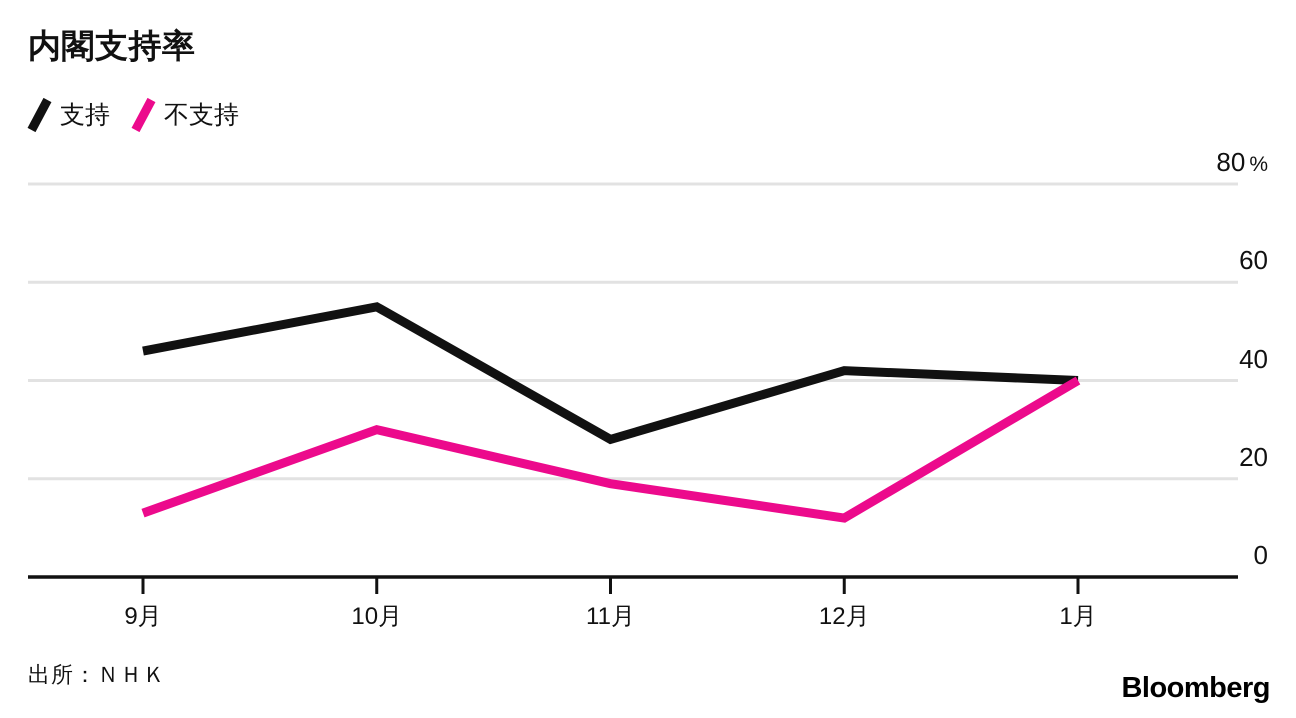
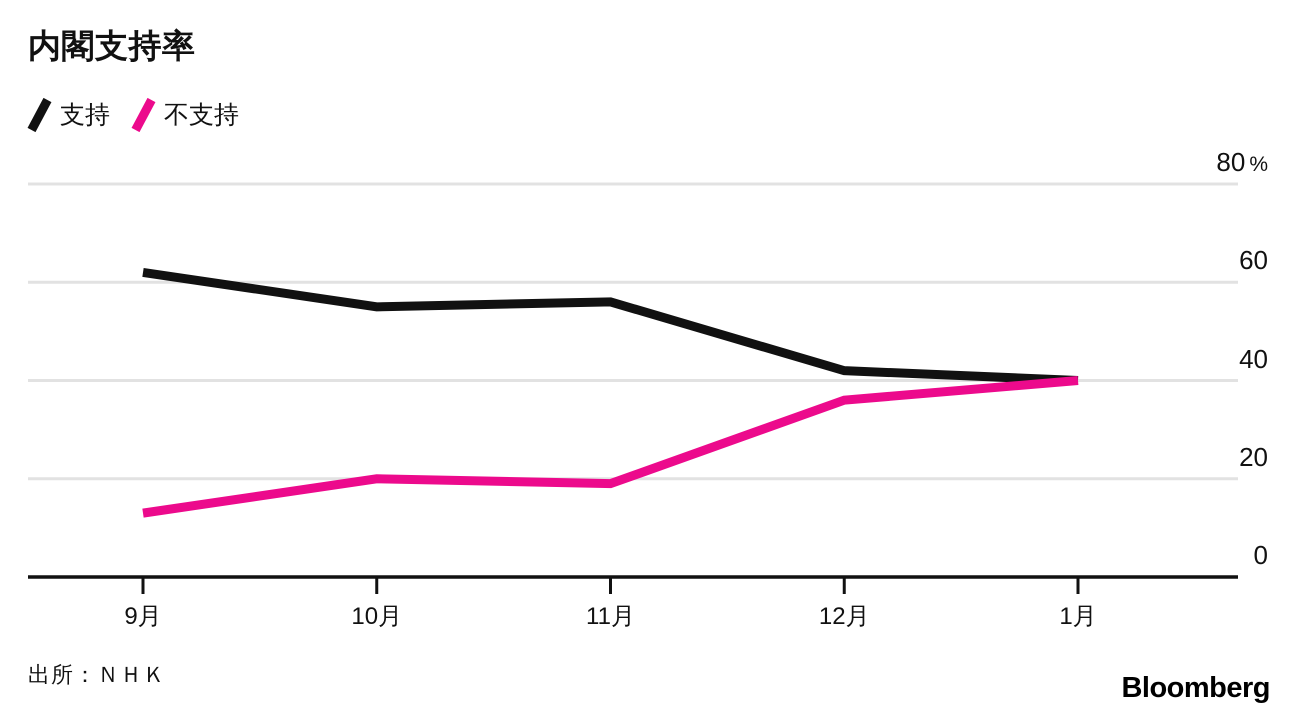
支持/9月: 46 -> 62
不支持/10月: 30 -> 20
支持/11月: 28 -> 56
不支持/12月: 12 -> 36
